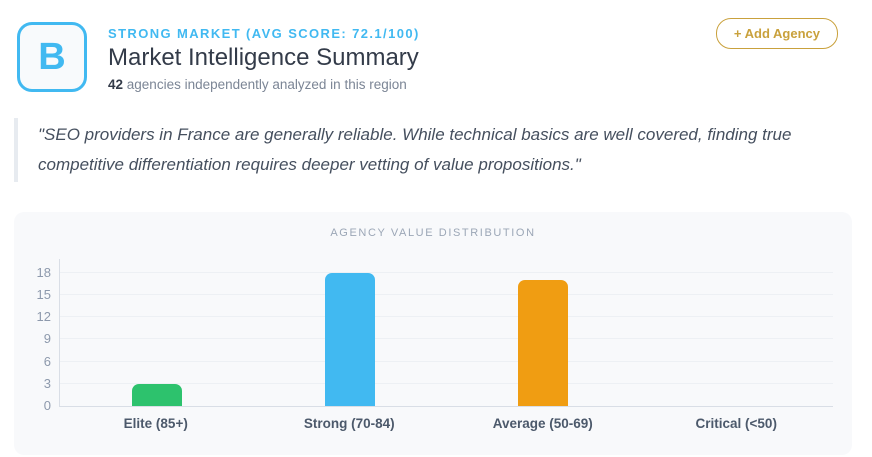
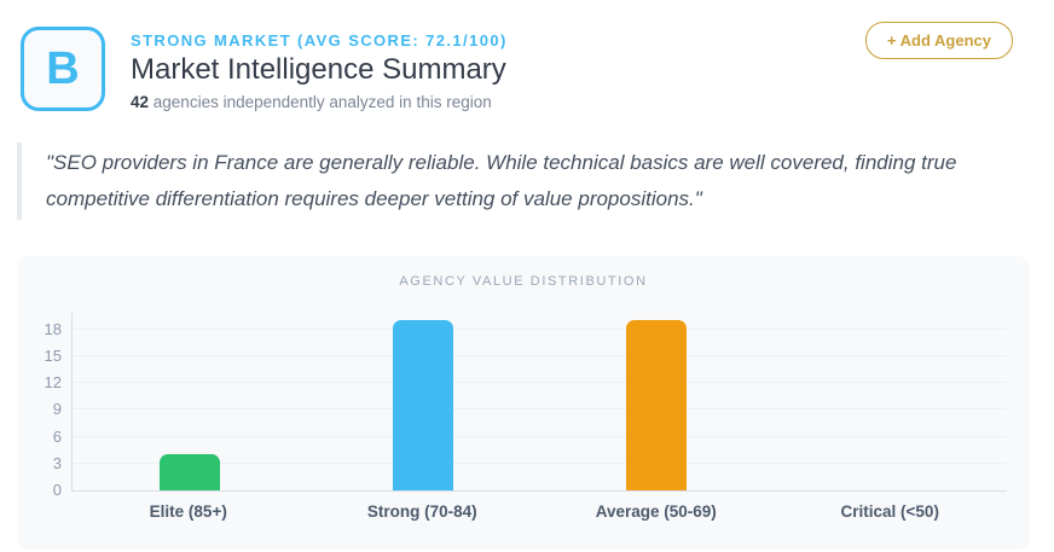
Elite (85+): 3 -> 4
Strong (70-84): 18 -> 19
Average (50-69): 17 -> 19
